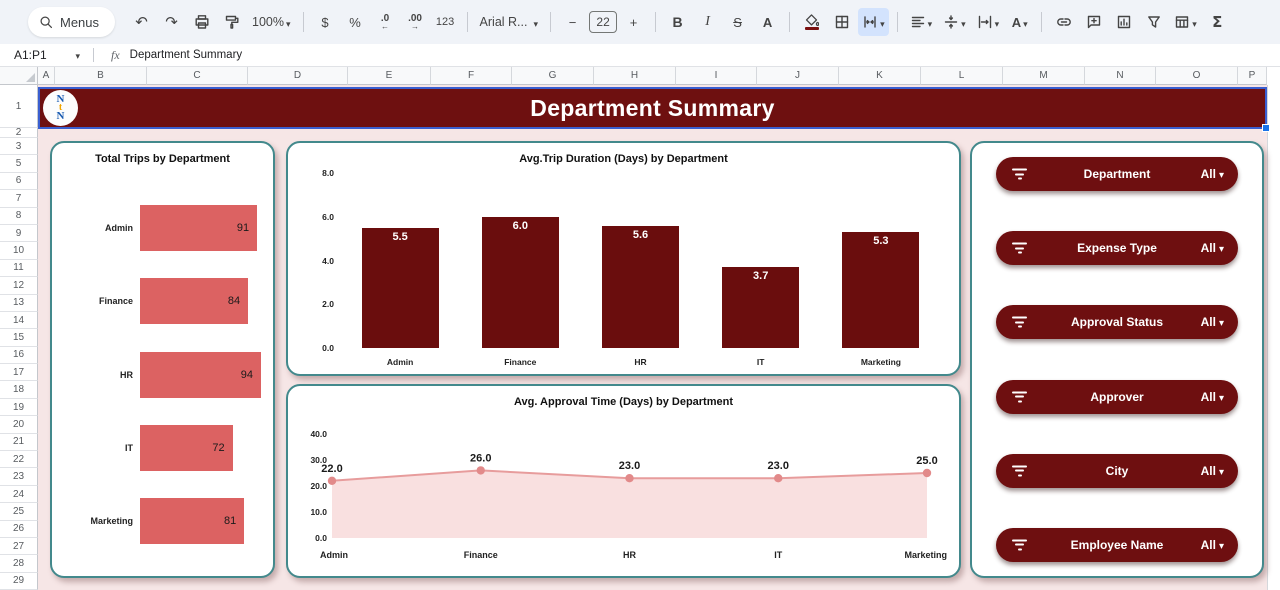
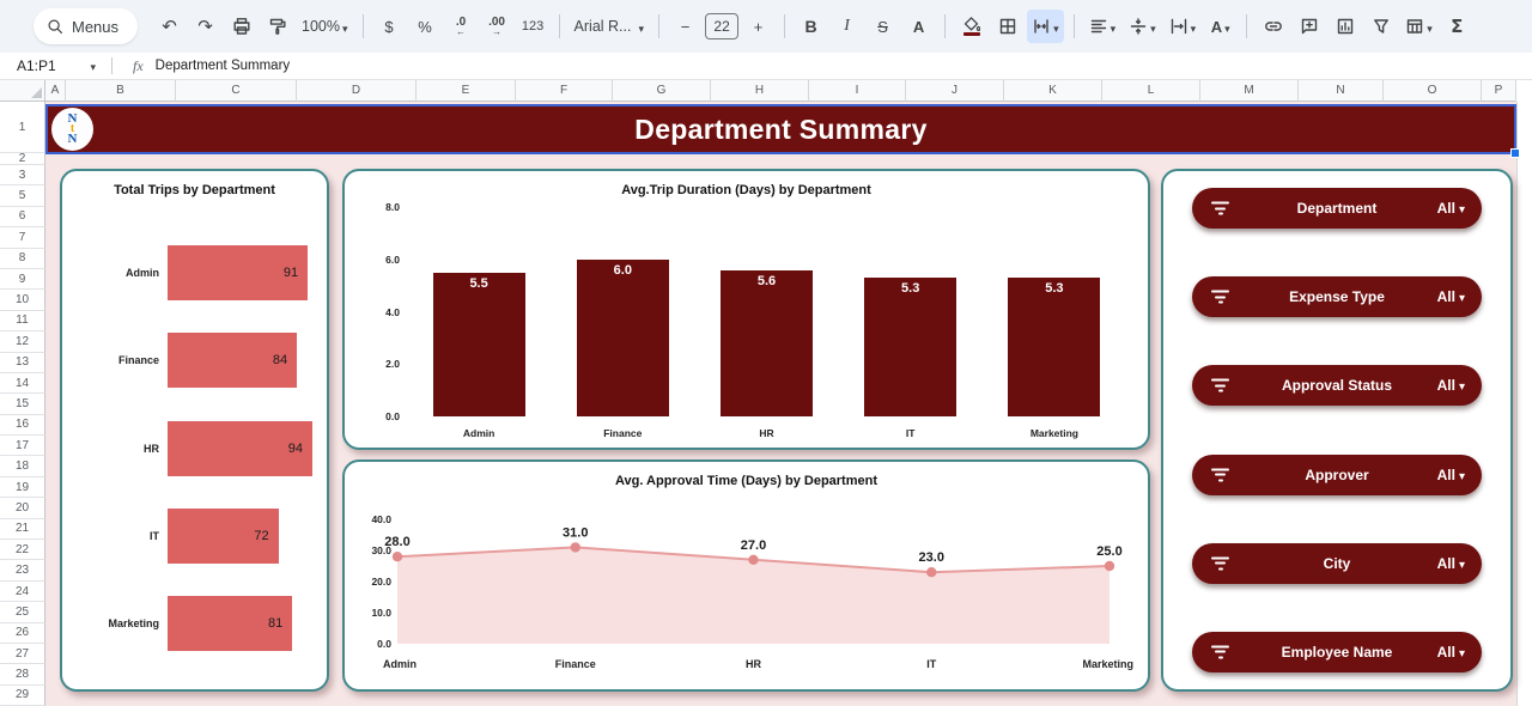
Avg.Trip Duration (Days) by Department/IT: 3.7 -> 5.3
Avg. Approval Time (Days) by Department/Admin: 22.0 -> 28.0
Avg. Approval Time (Days) by Department/Finance: 26.0 -> 31.0
Avg. Approval Time (Days) by Department/HR: 23.0 -> 27.0
